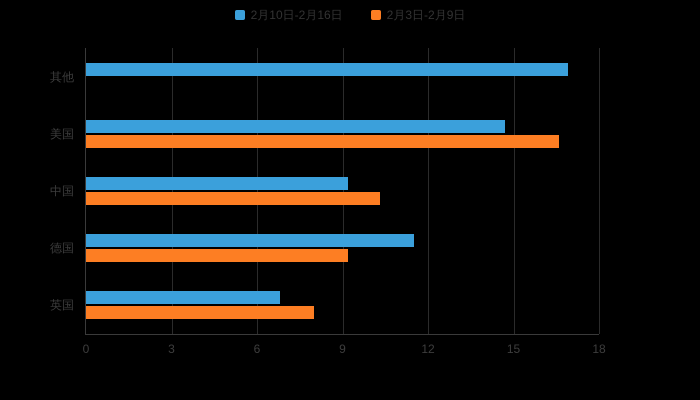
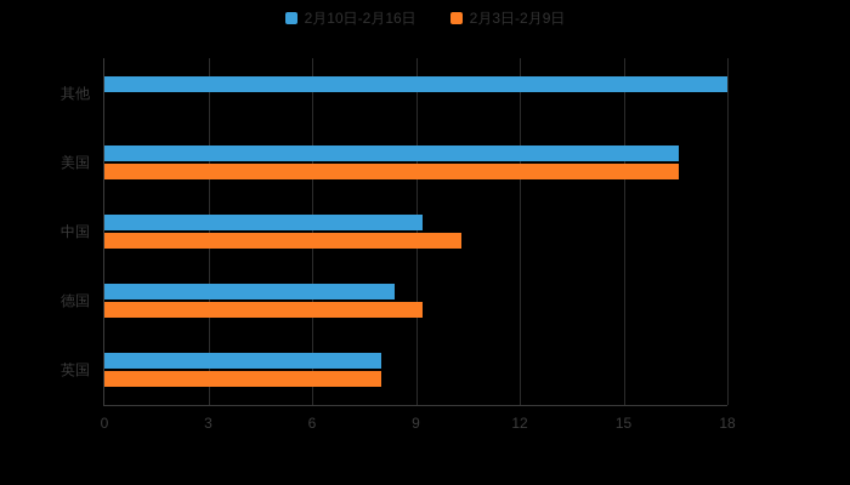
2月10日-2月16日/其他: 16.9 -> 18.0
2月10日-2月16日/美国: 14.7 -> 16.6
2月10日-2月16日/德国: 11.5 -> 8.4
2月10日-2月16日/英国: 6.8 -> 8.0
